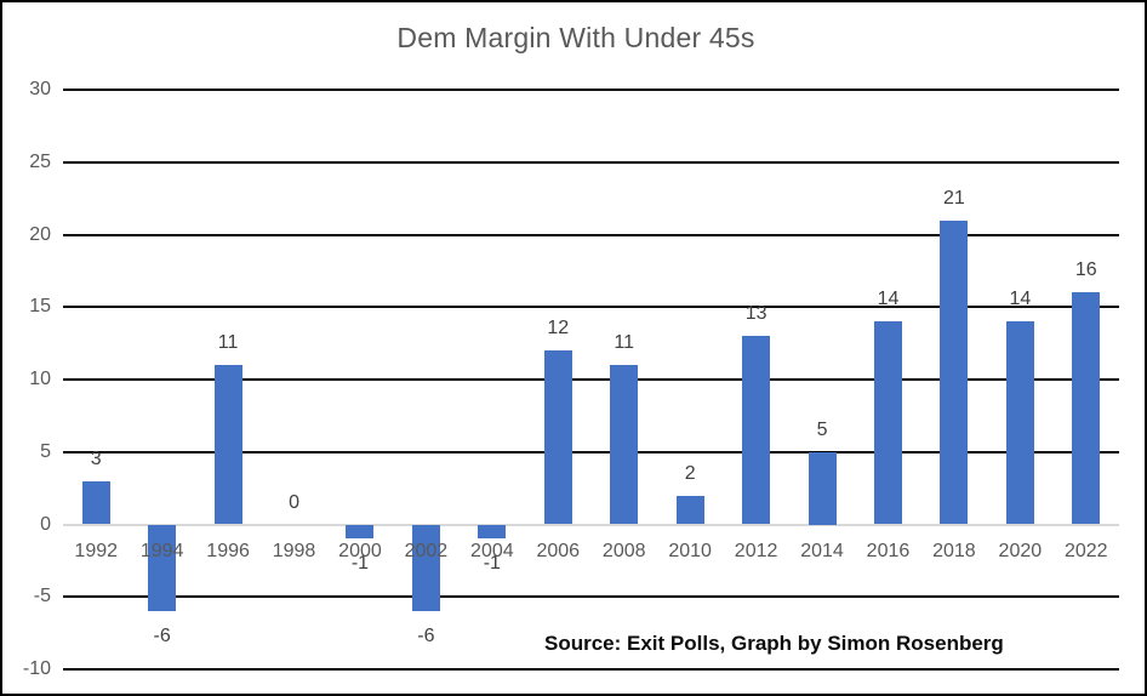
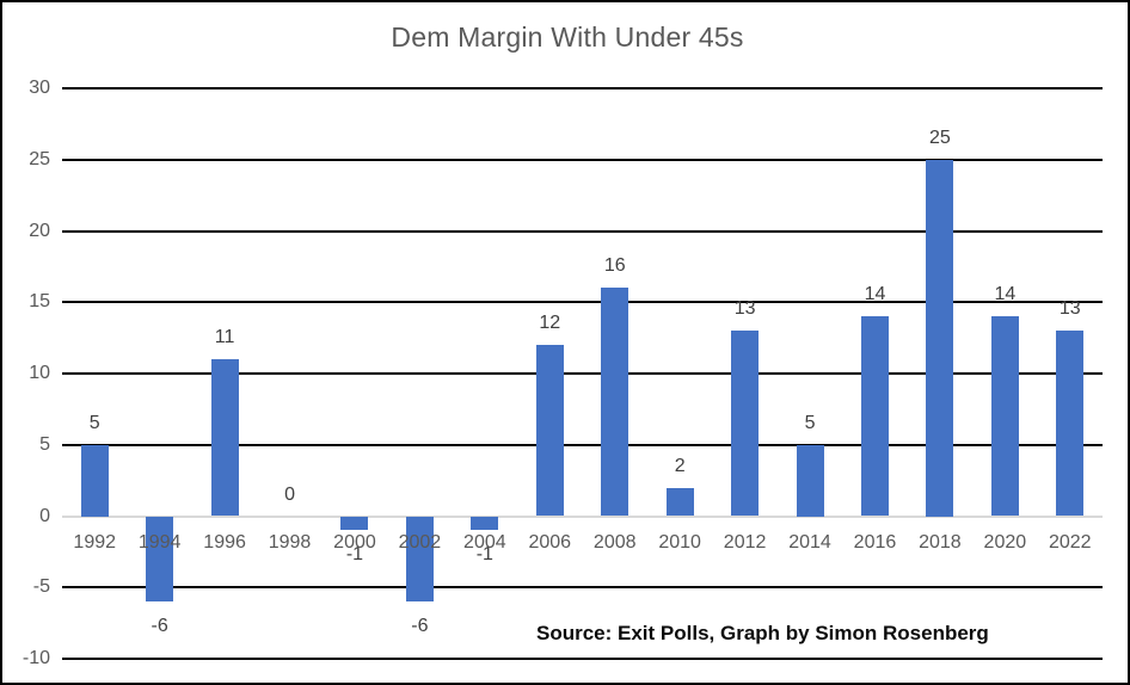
1992: 3 -> 5
2008: 11 -> 16
2018: 21 -> 25
2022: 16 -> 13
